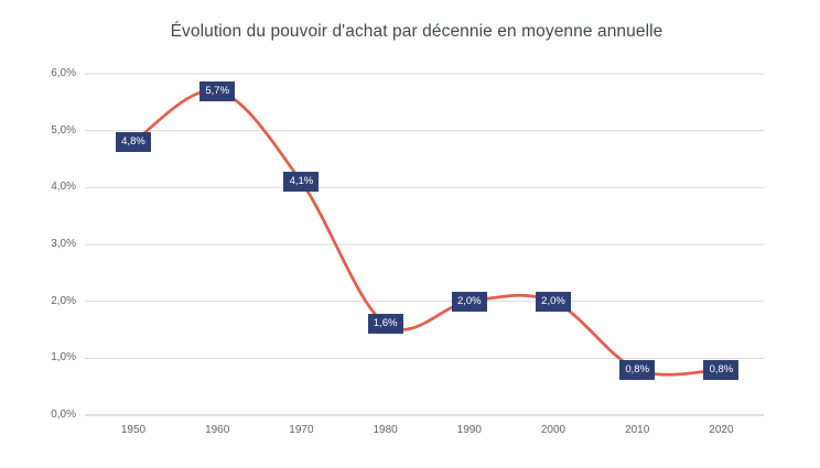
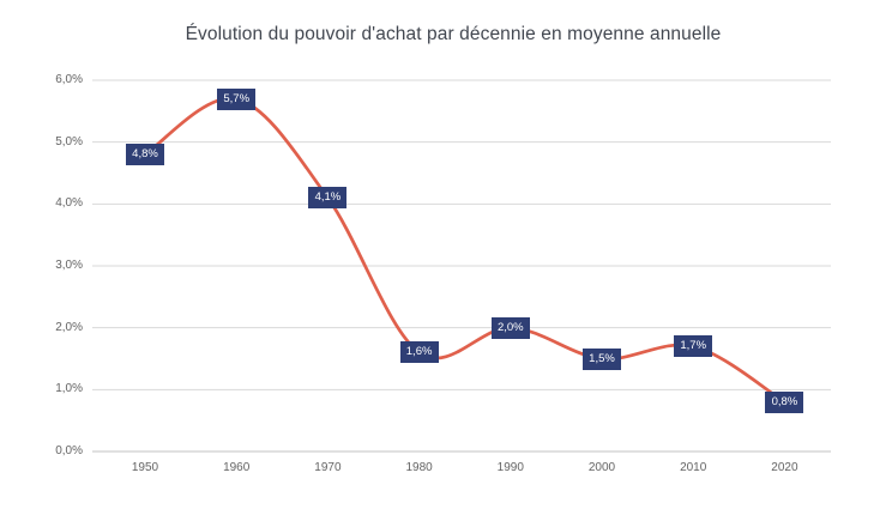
2000: 2,0% -> 1,5%
2010: 0,8% -> 1,7%
